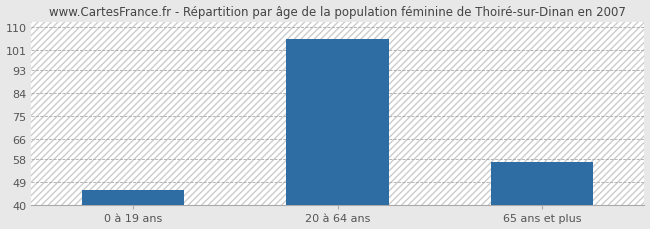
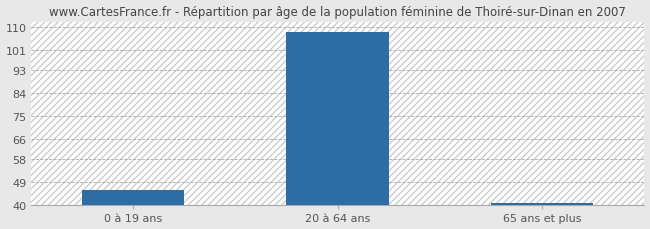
20 à 64 ans: 105 -> 108
65 ans et plus: 57 -> 41
